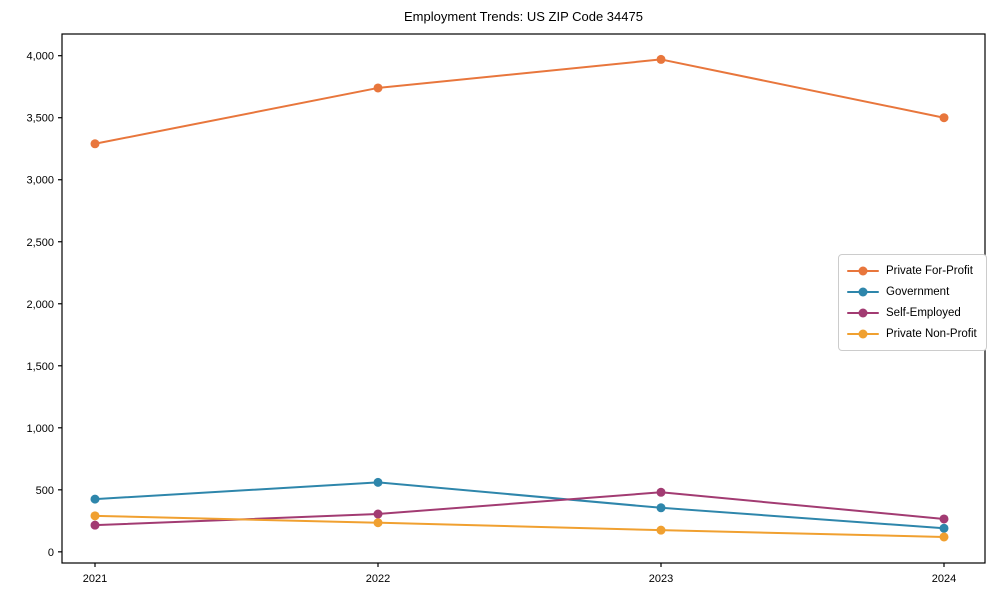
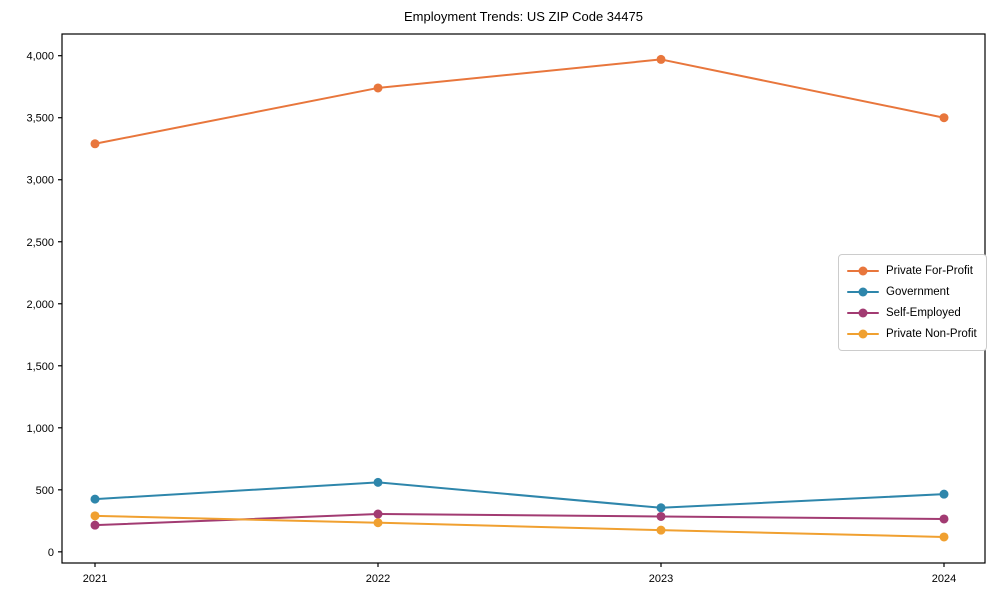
Self-Employed/2023: 480 -> 280
Government/2024: 190 -> 460
